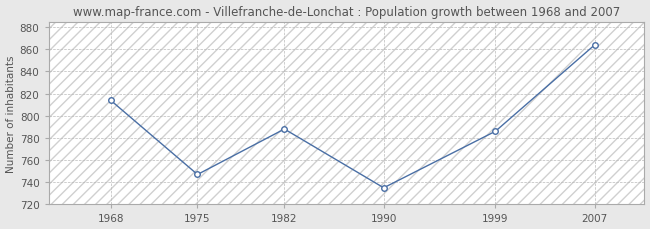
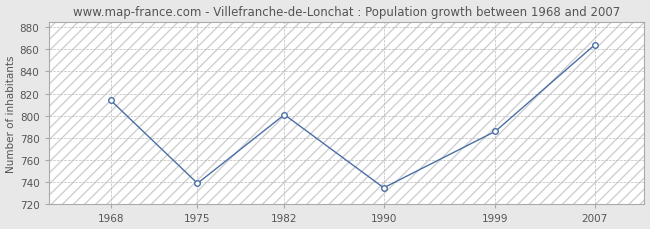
1975: 747 -> 739
1982: 788 -> 801
